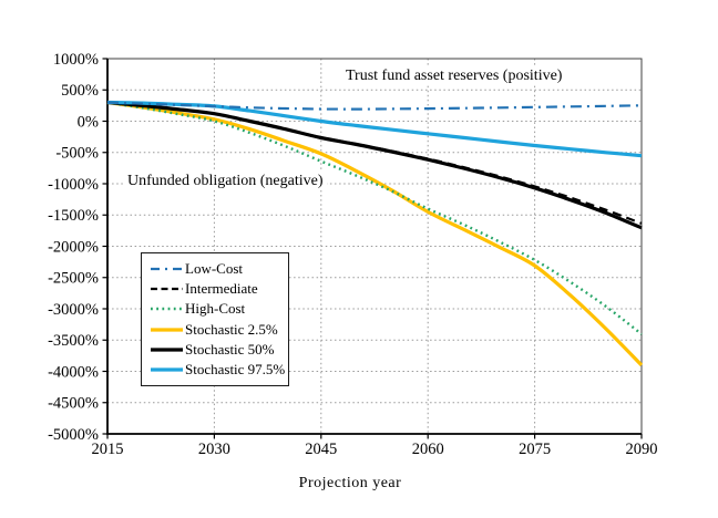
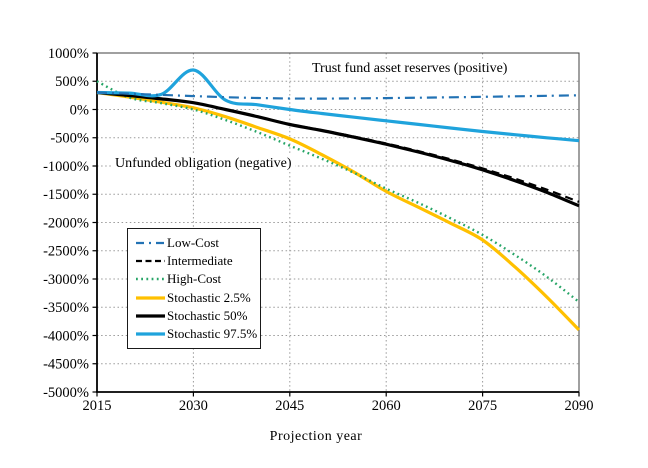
High-Cost/2015: 300% -> 500%
Stochastic 97.5%/2030: 200% -> 700%
